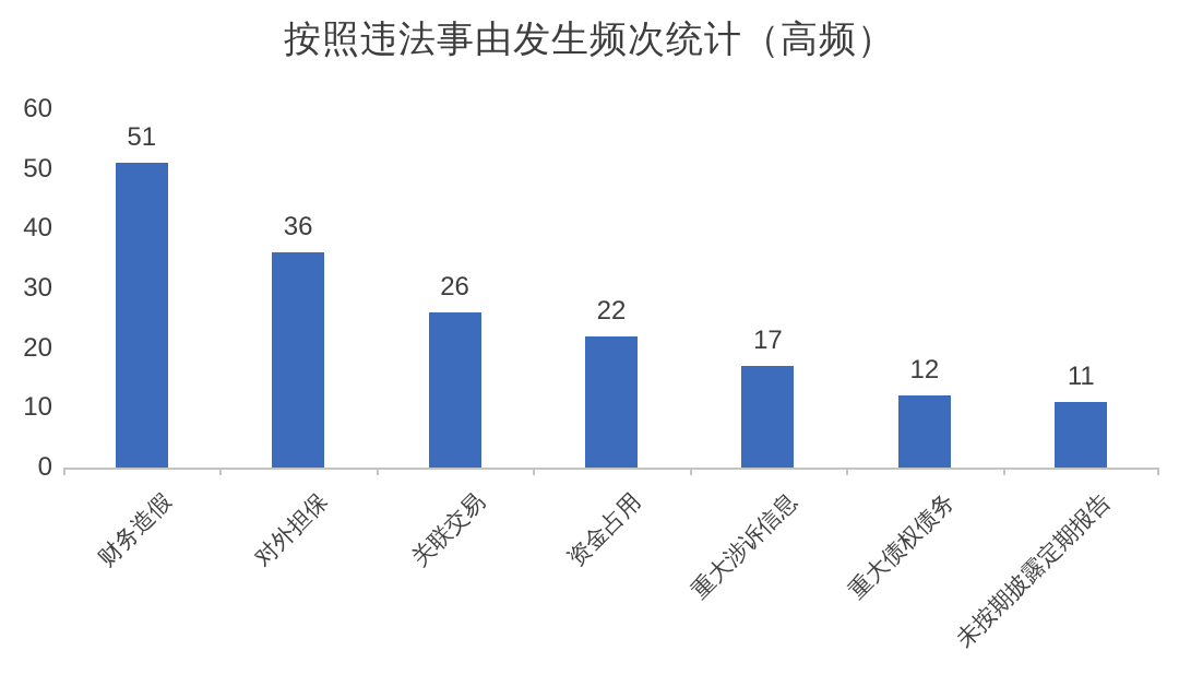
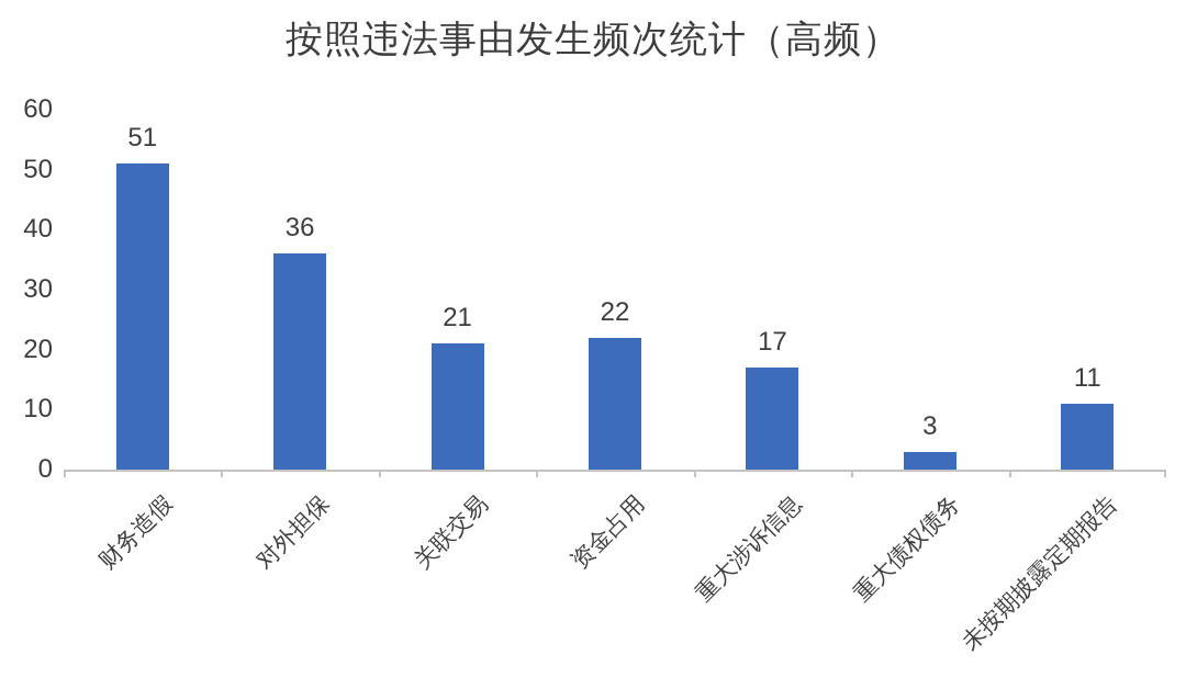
关联交易: 26 -> 21
重大债权债务: 12 -> 3
